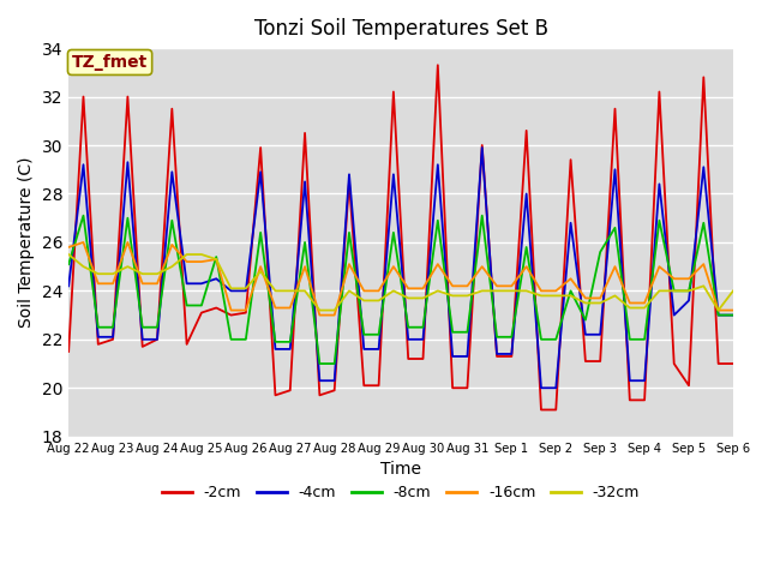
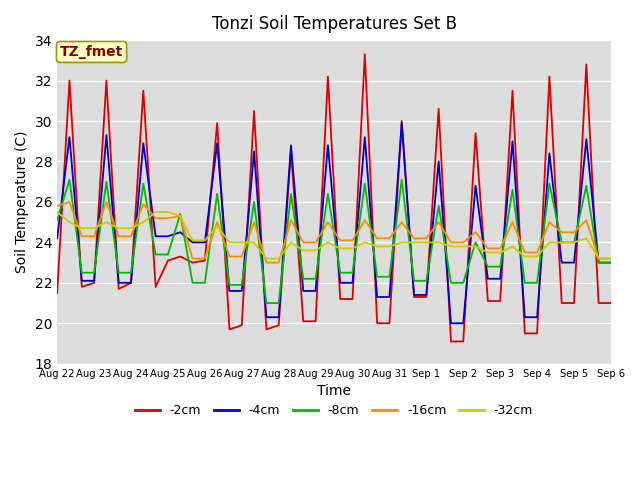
-8cm/Sep 3: 25.6 -> 22.8
-2cm/Sep 5: 20.1 -> 21.0
-4cm/Sep 5: 23.6 -> 23.0
-32cm/Sep 6: 24.0 -> 23.2
